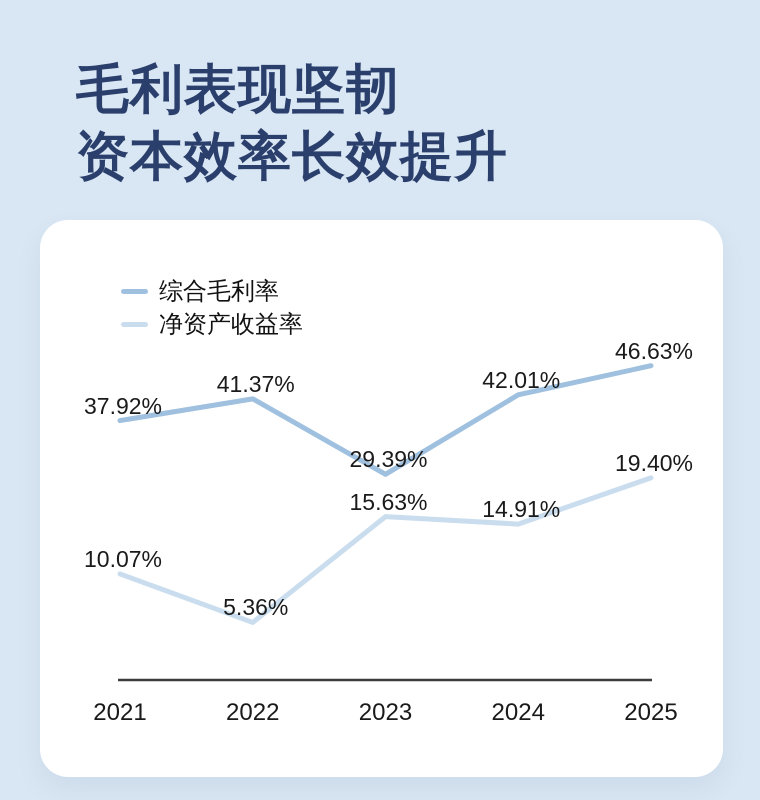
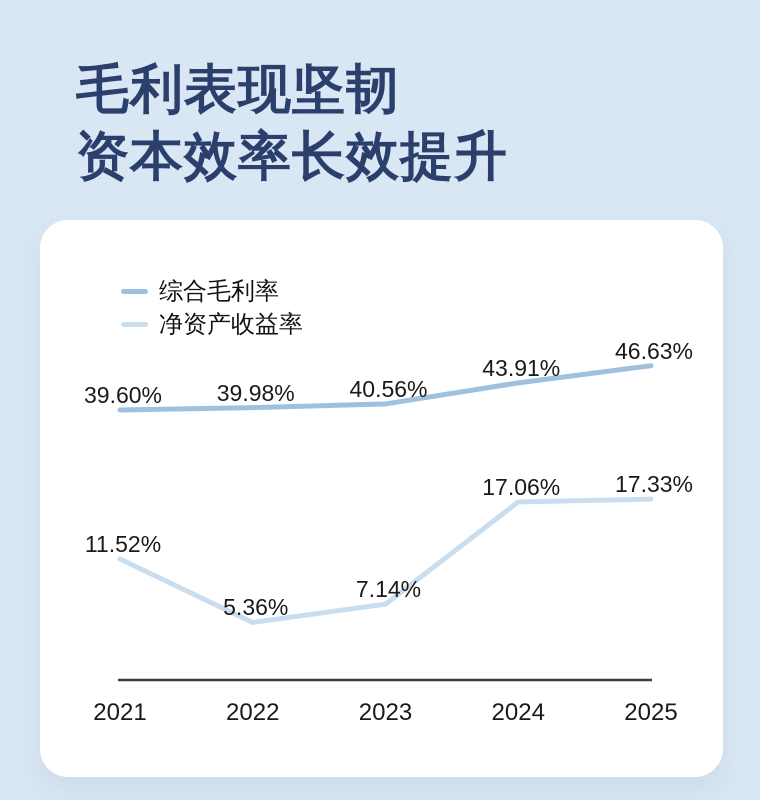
综合毛利率/2021: 37.92% -> 39.60%
净资产收益率/2021: 10.07% -> 11.52%
综合毛利率/2022: 41.37% -> 39.98%
综合毛利率/2023: 29.39% -> 40.56%
净资产收益率/2023: 15.63% -> 7.14%
综合毛利率/2024: 42.01% -> 43.91%
净资产收益率/2024: 14.91% -> 17.06%
净资产收益率/2025: 19.40% -> 17.33%
